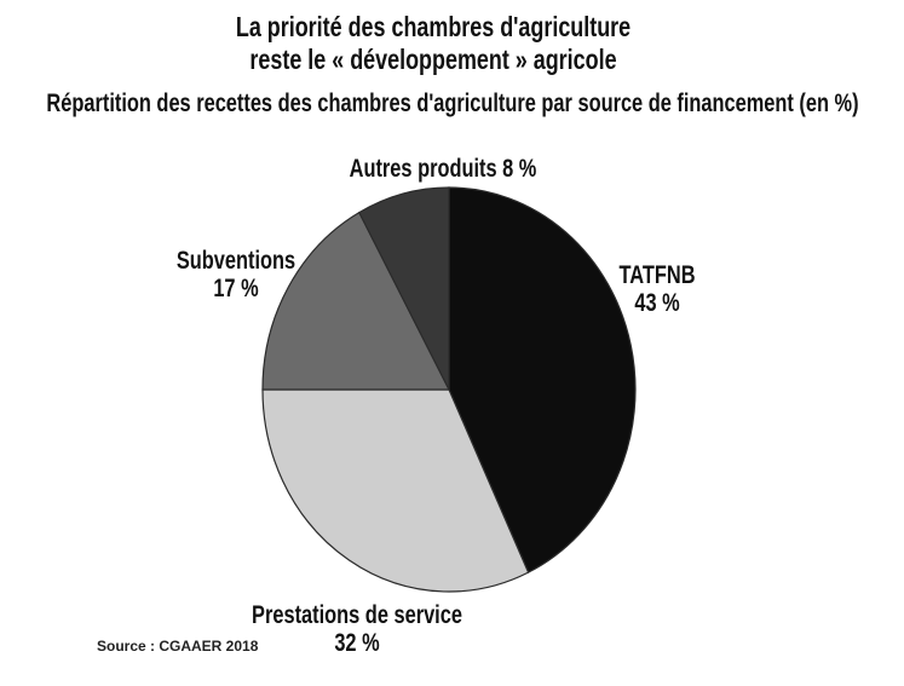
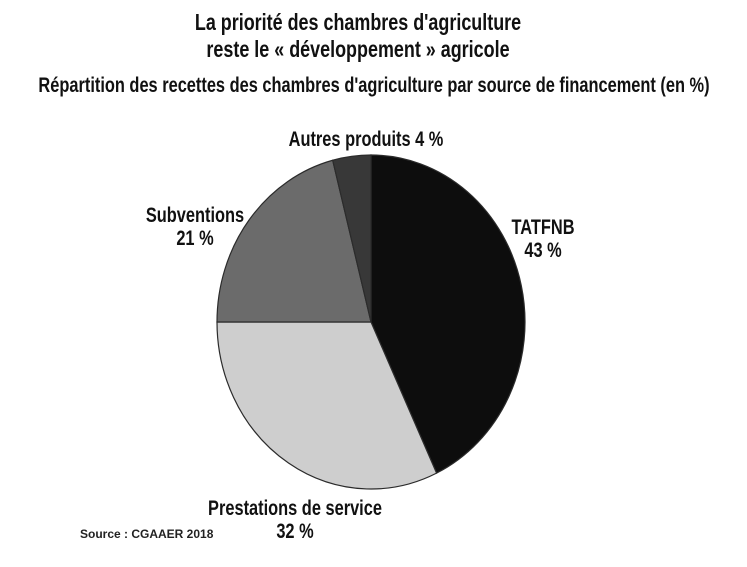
Subventions: 17 -> 21
Autres produits: 8 -> 4
